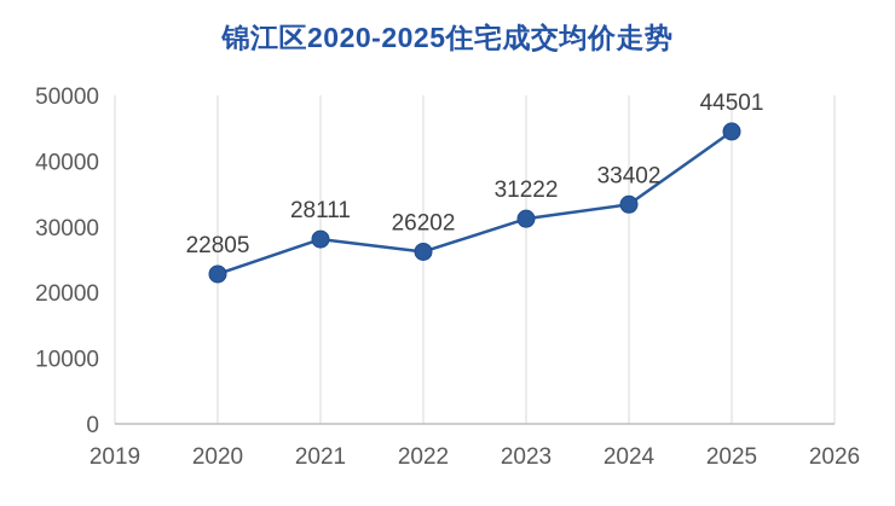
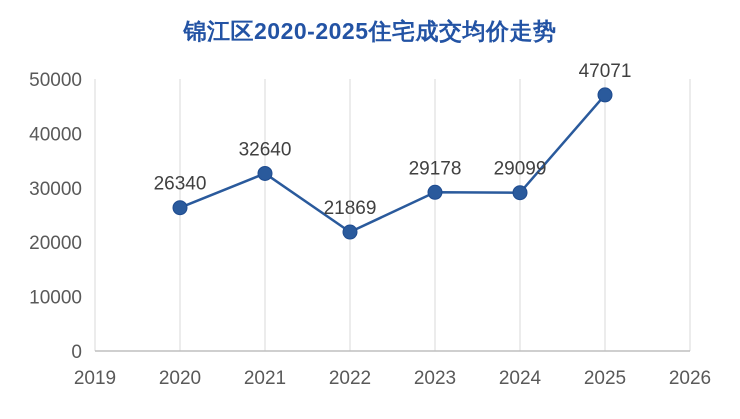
2020: 22805 -> 26340
2021: 28111 -> 32640
2022: 26202 -> 21869
2023: 31222 -> 29178
2024: 33402 -> 29099
2025: 44501 -> 47071
